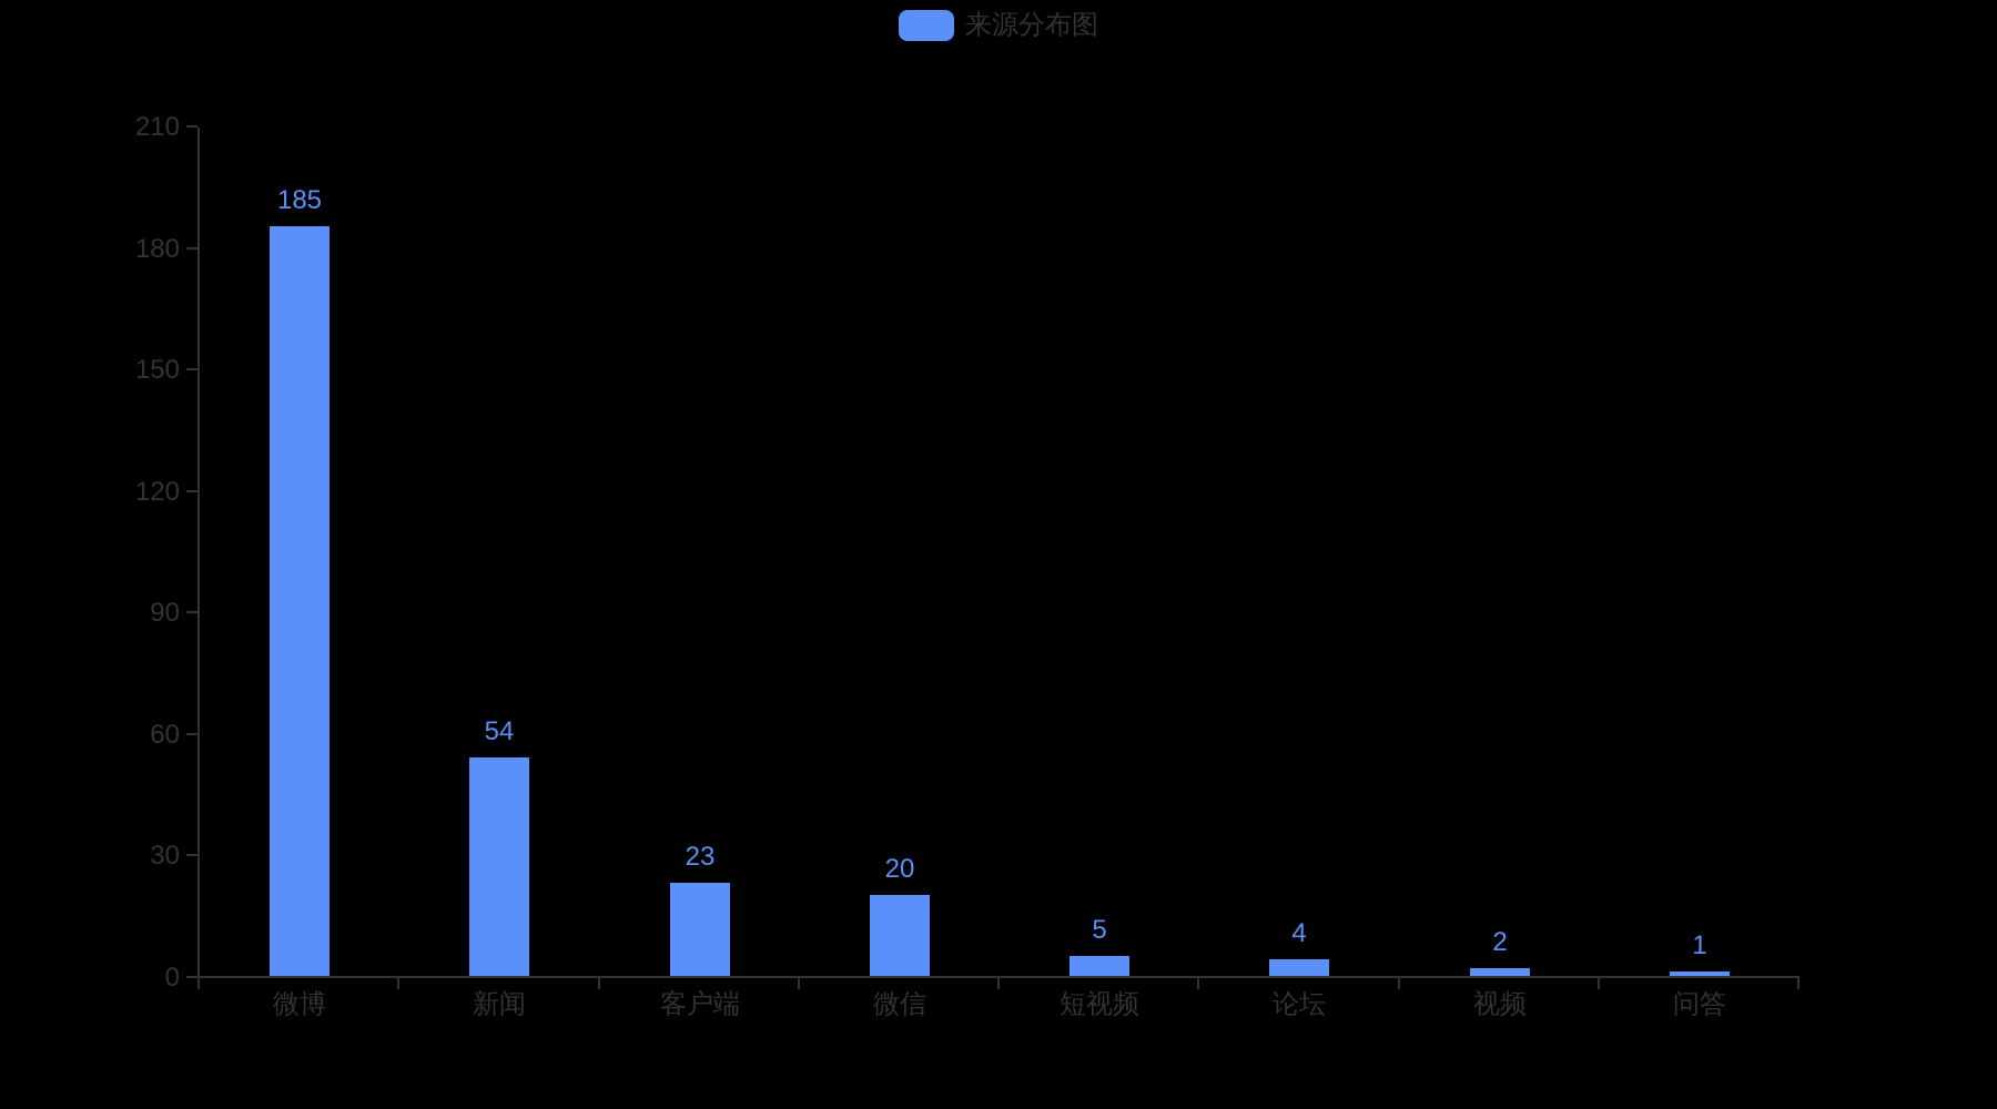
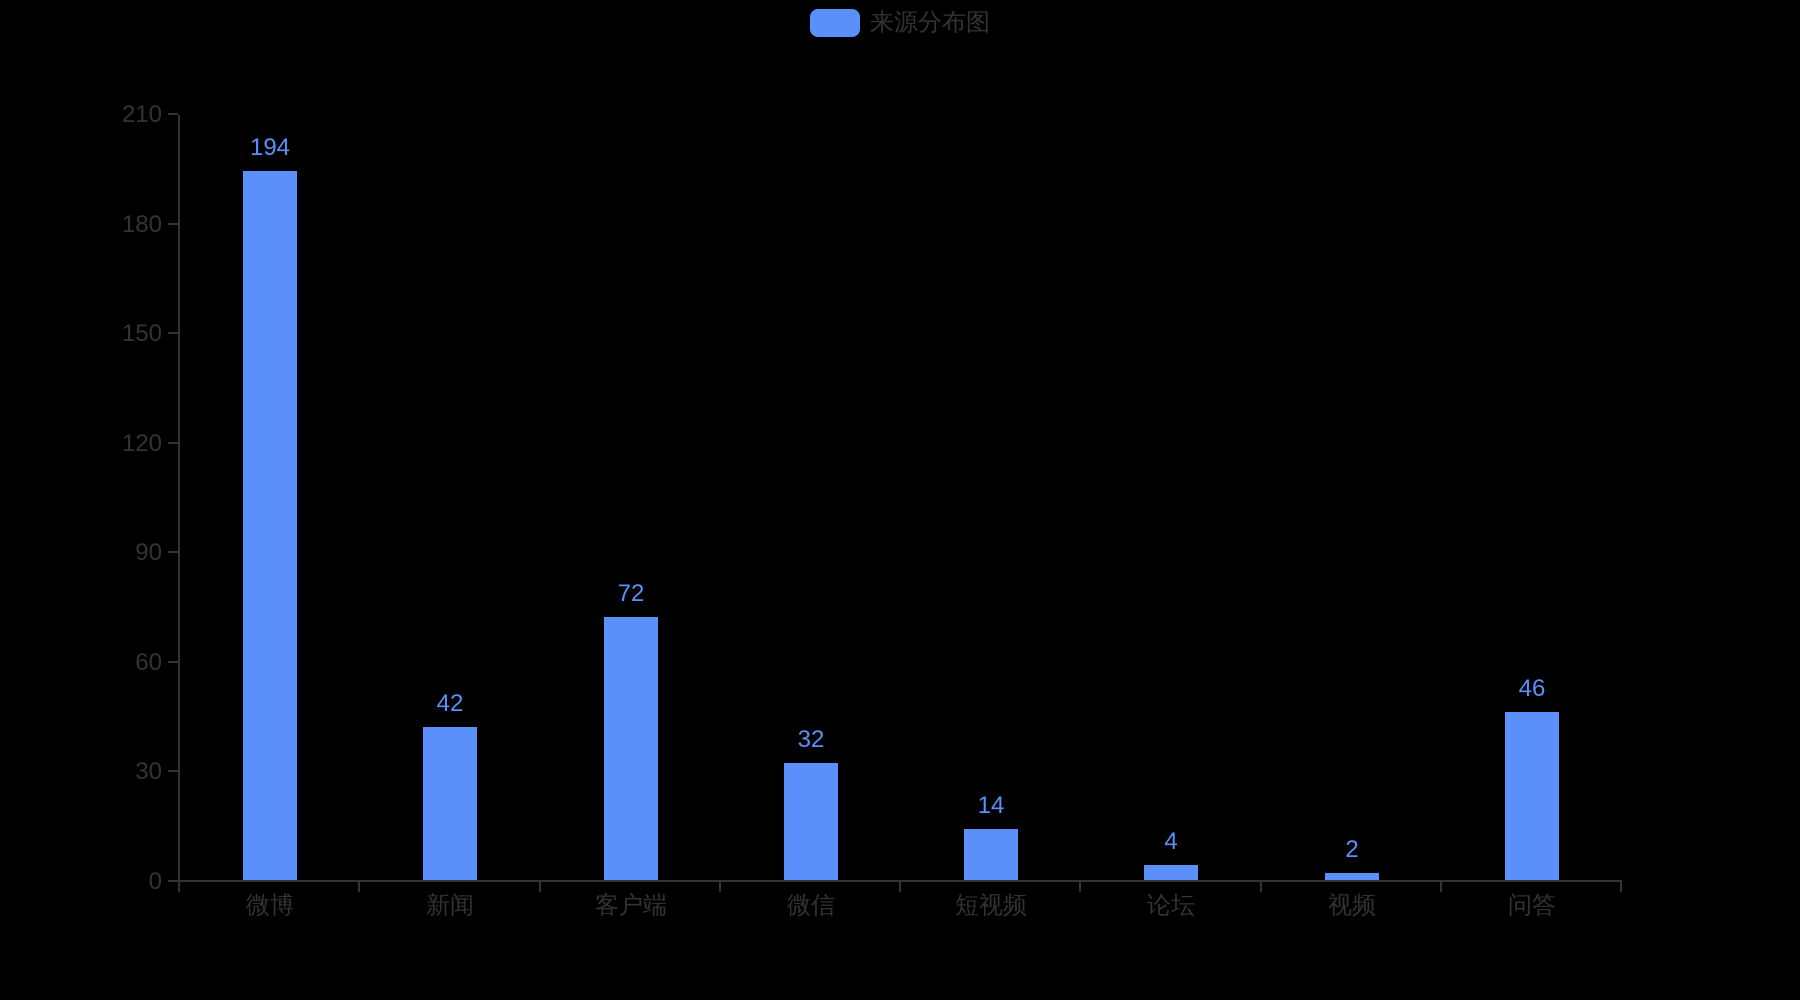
微博: 185 -> 194
新闻: 54 -> 42
客户端: 23 -> 72
微信: 20 -> 32
短视频: 5 -> 14
问答: 1 -> 46
